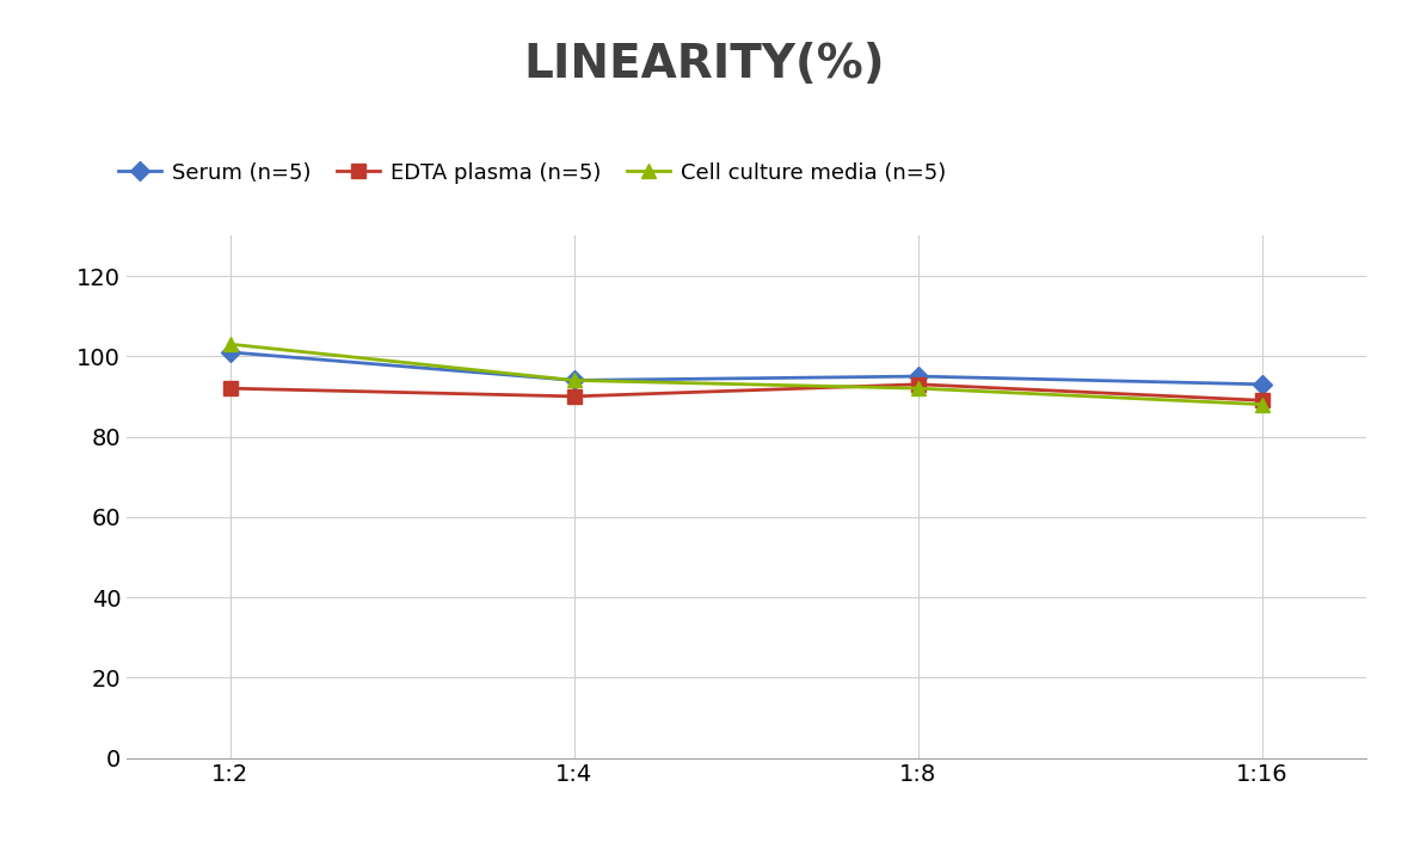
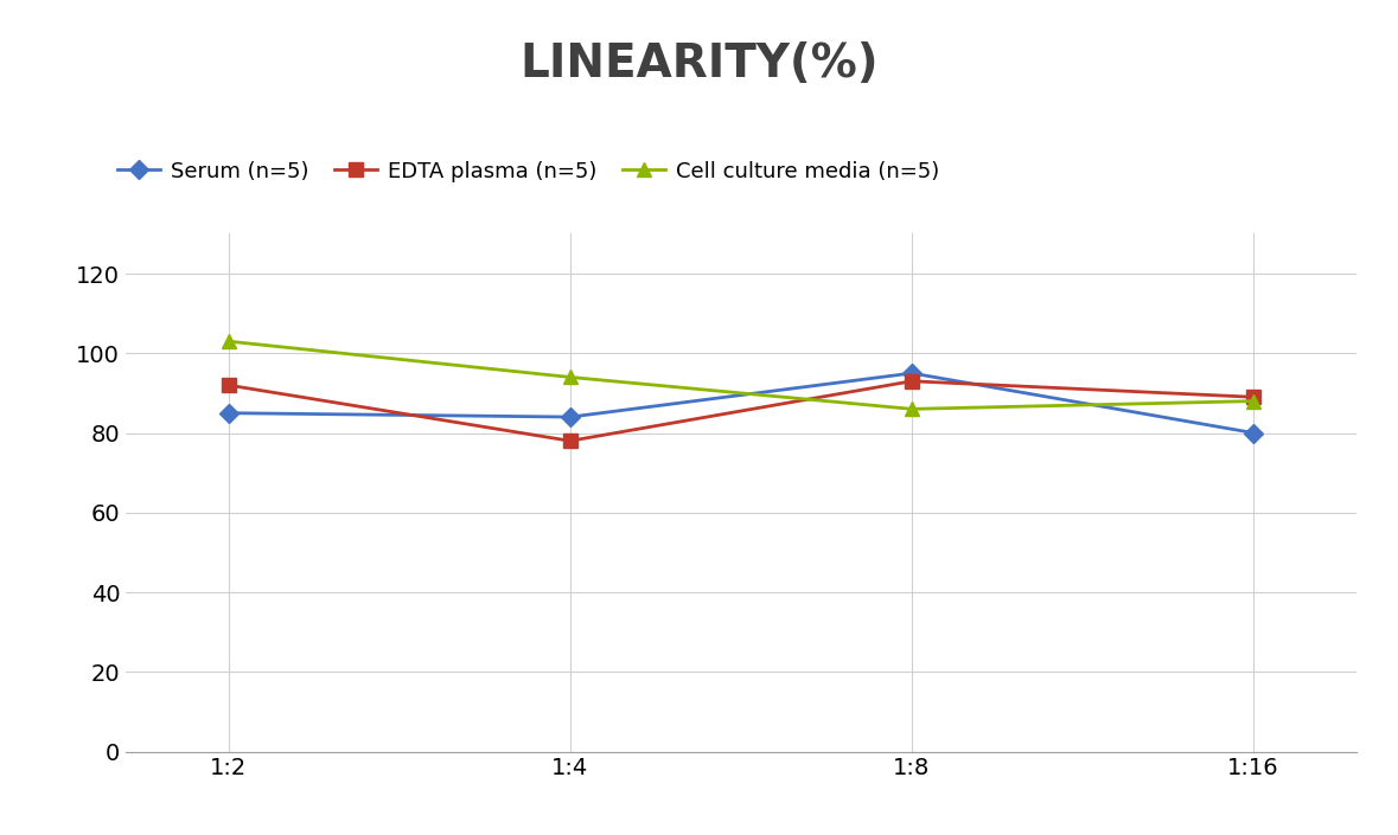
Serum (n=5)/1:2: 101 -> 85
Serum (n=5)/1:4: 94 -> 84
EDTA plasma (n=5)/1:4: 90 -> 78
Cell culture media (n=5)/1:8: 92 -> 86
Serum (n=5)/1:16: 93 -> 80
